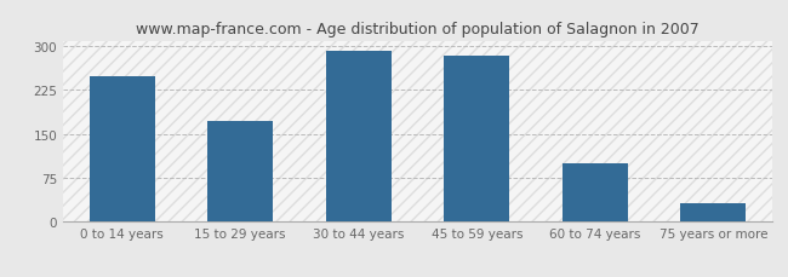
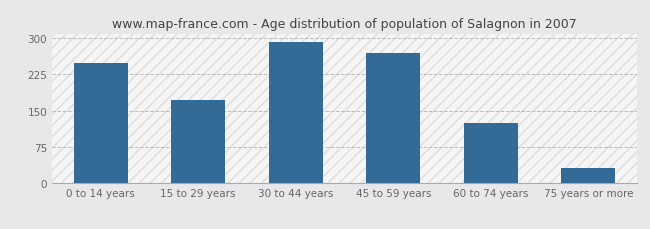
45 to 59 years: 284 -> 270
60 to 74 years: 100 -> 125
